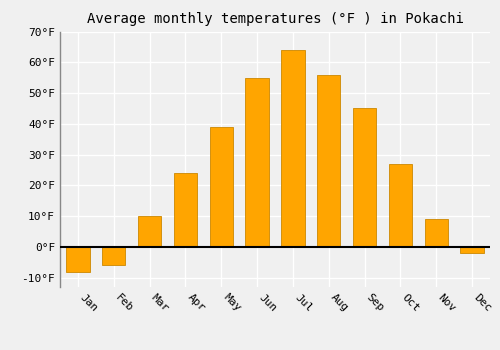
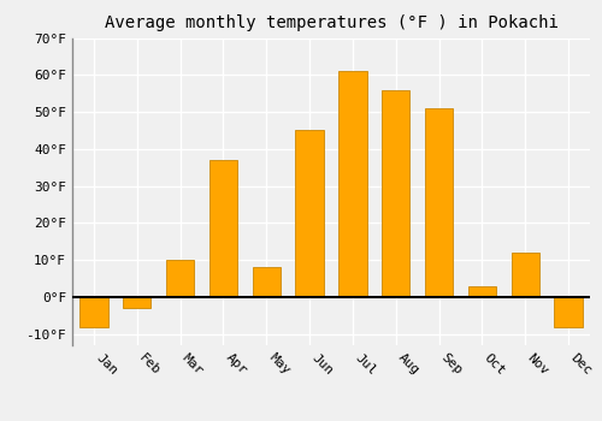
Feb: -6°F -> -3°F
Apr: 24°F -> 37°F
May: 39°F -> 8°F
Jun: 55°F -> 45°F
Jul: 64°F -> 61°F
Sep: 45°F -> 51°F
Oct: 27°F -> 3°F
Nov: 9°F -> 12°F
Dec: -2°F -> -8°F
